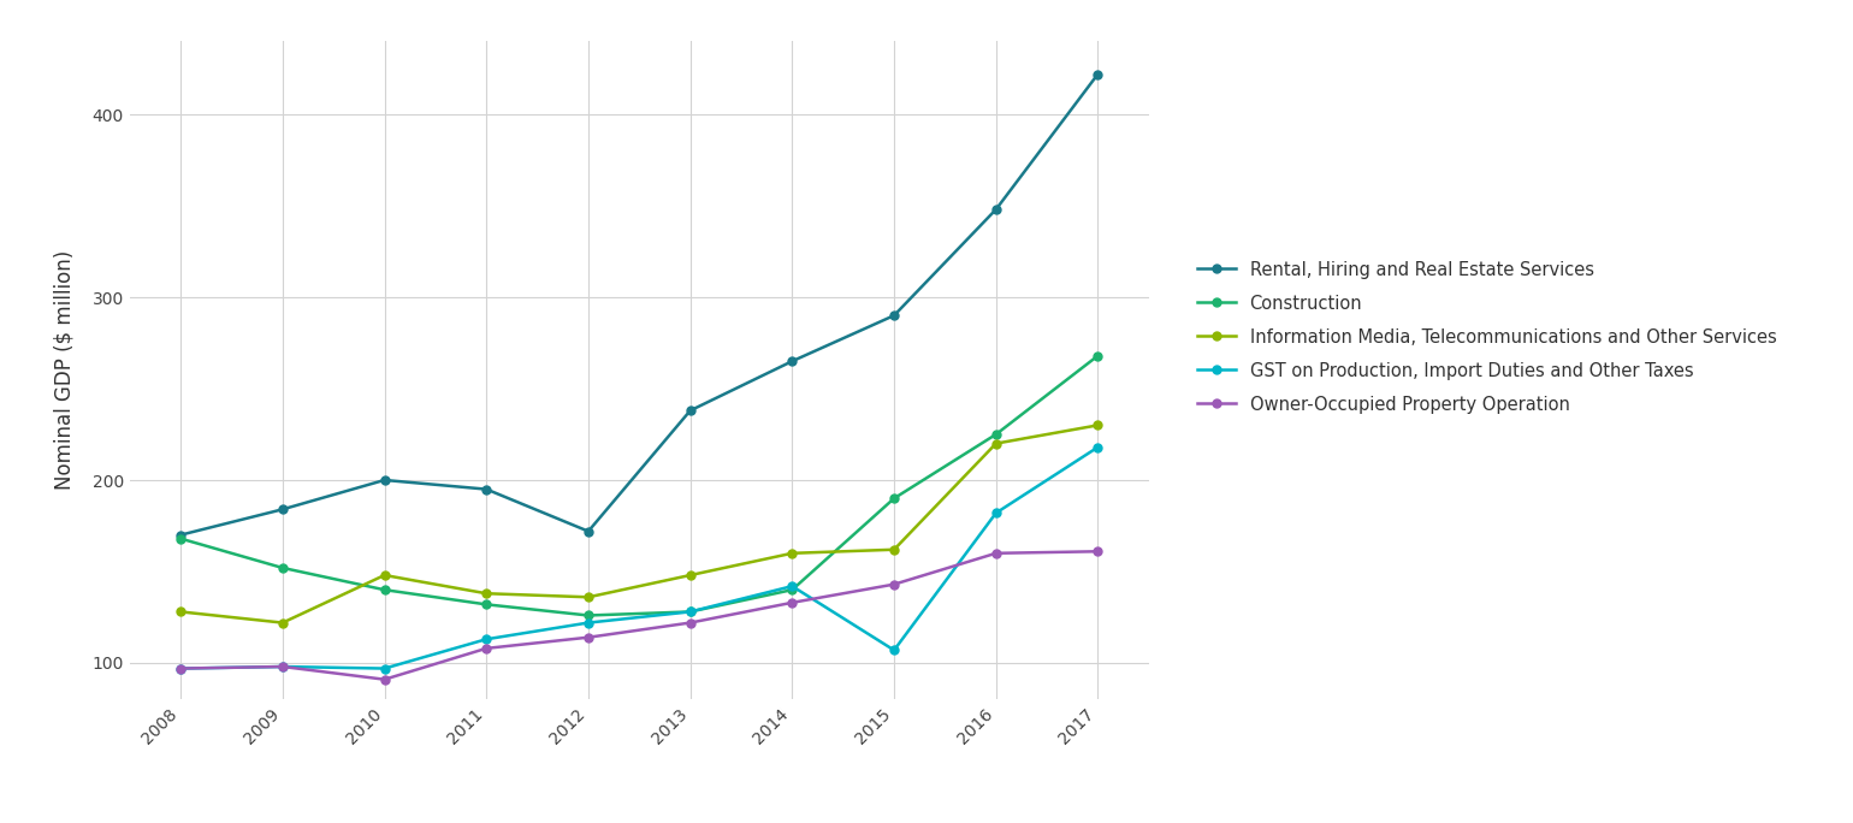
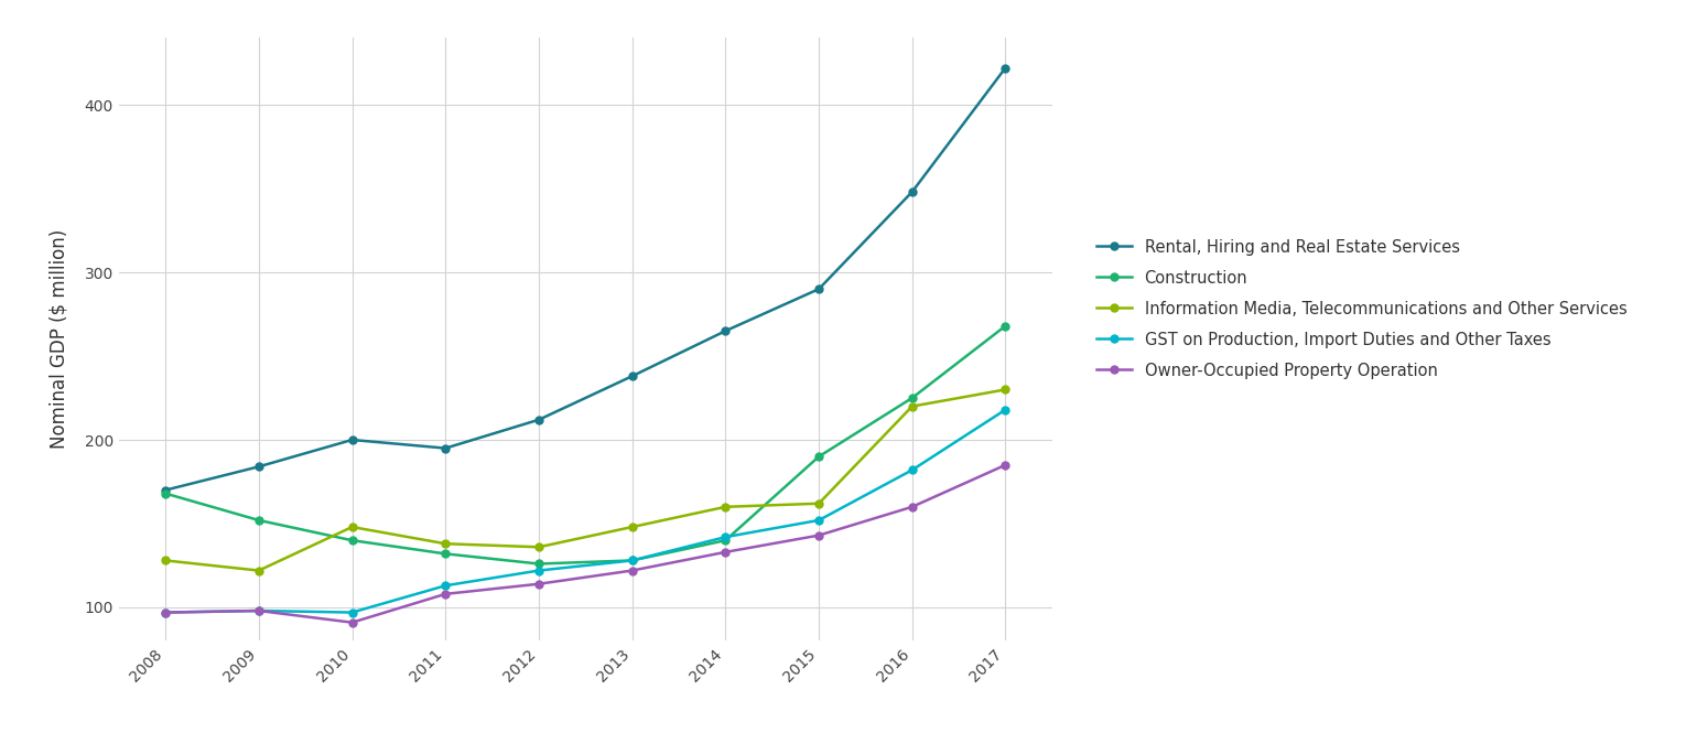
Rental, Hiring and Real Estate Services/2012: 172 -> 212
GST on Production, Import Duties and Other Taxes/2015: 107 -> 152
Owner-Occupied Property Operation/2017: 161 -> 185
